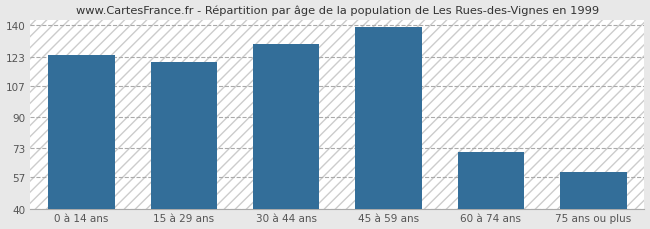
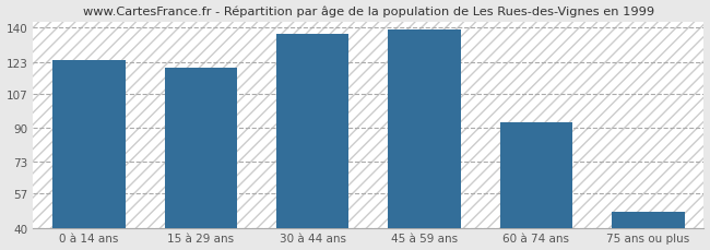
30 à 44 ans: 130 -> 137
60 à 74 ans: 71 -> 93
75 ans ou plus: 60 -> 48
